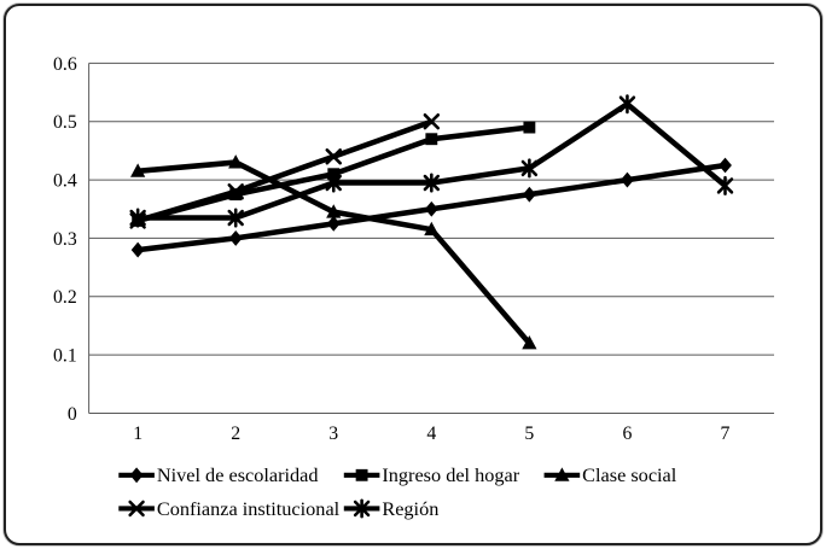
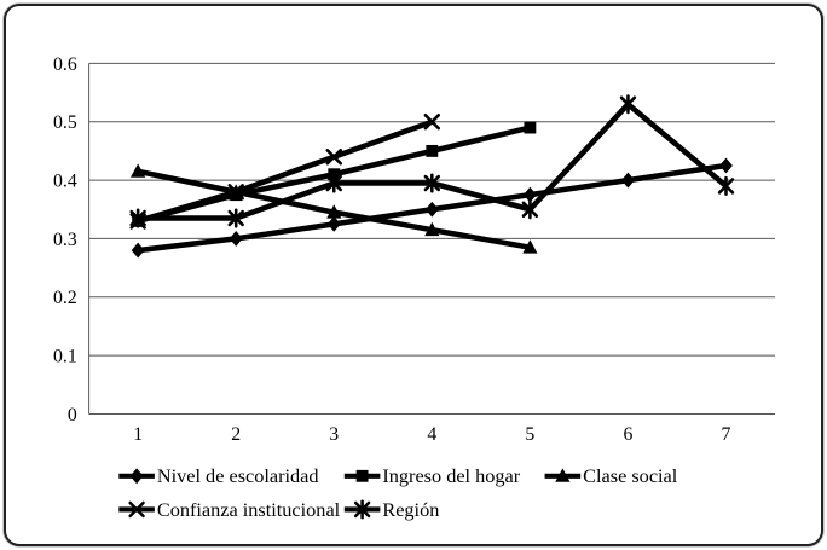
Clase social/2: 0.43 -> 0.38
Ingreso del hogar/4: 0.47 -> 0.45
Clase social/5: 0.12 -> 0.28
Región/5: 0.42 -> 0.35
